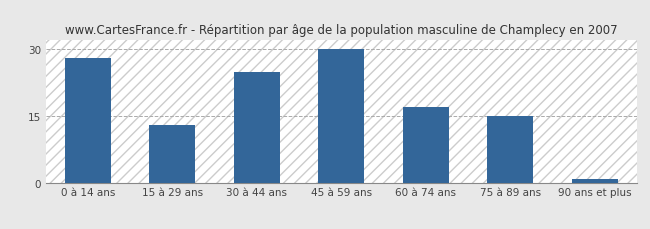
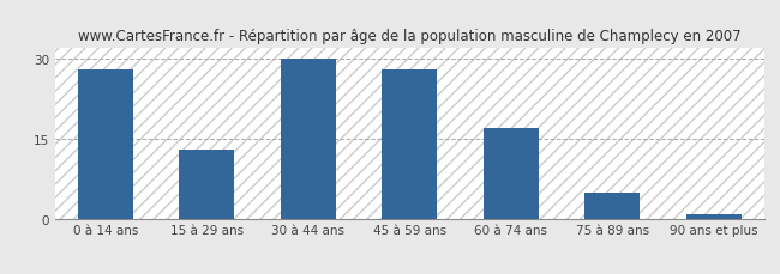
30 à 44 ans: 25 -> 30
45 à 59 ans: 30 -> 28
75 à 89 ans: 15 -> 5
